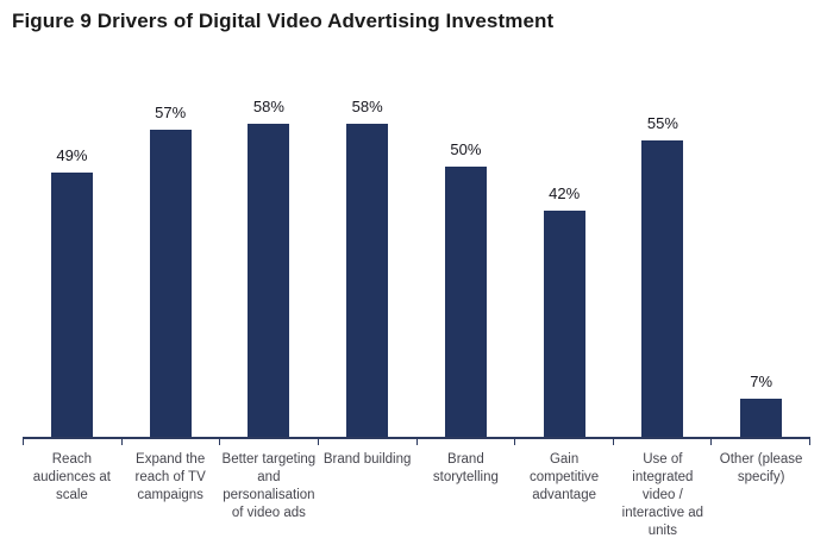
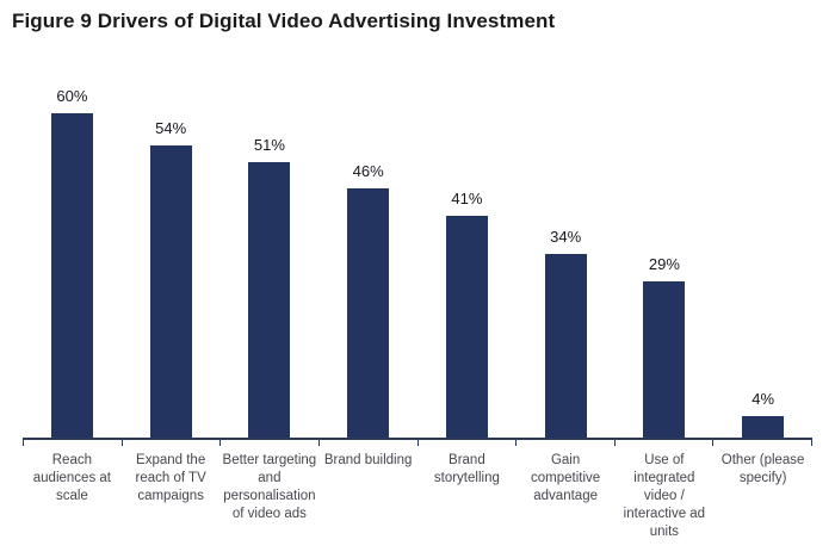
Reach audiences at scale: 49% -> 60%
Expand the reach of TV campaigns: 57% -> 54%
Better targeting and personalisation of video ads: 58% -> 51%
Brand building: 58% -> 46%
Brand storytelling: 50% -> 41%
Gain competitive advantage: 42% -> 34%
Use of integrated video / interactive ad units: 55% -> 29%
Other (please specify): 7% -> 4%
